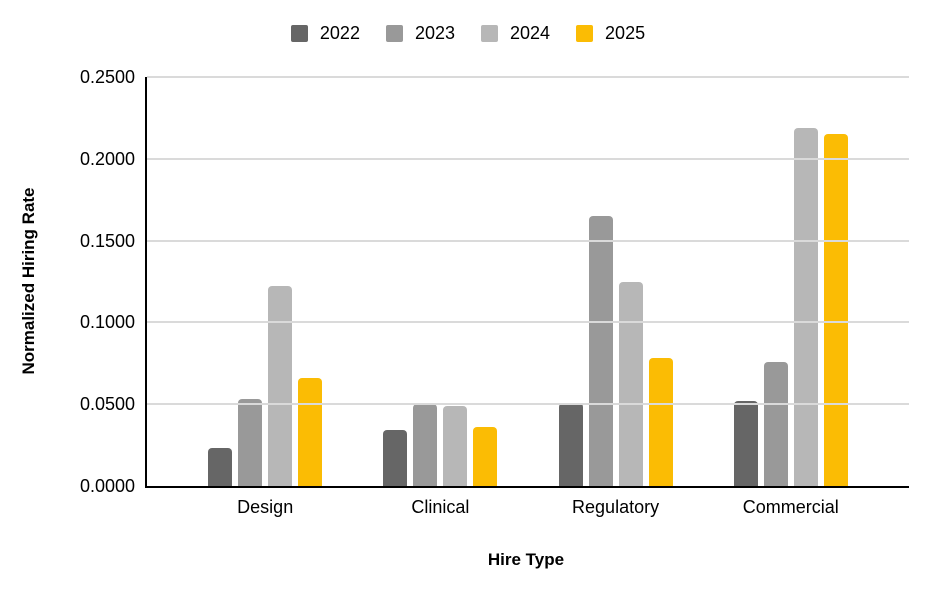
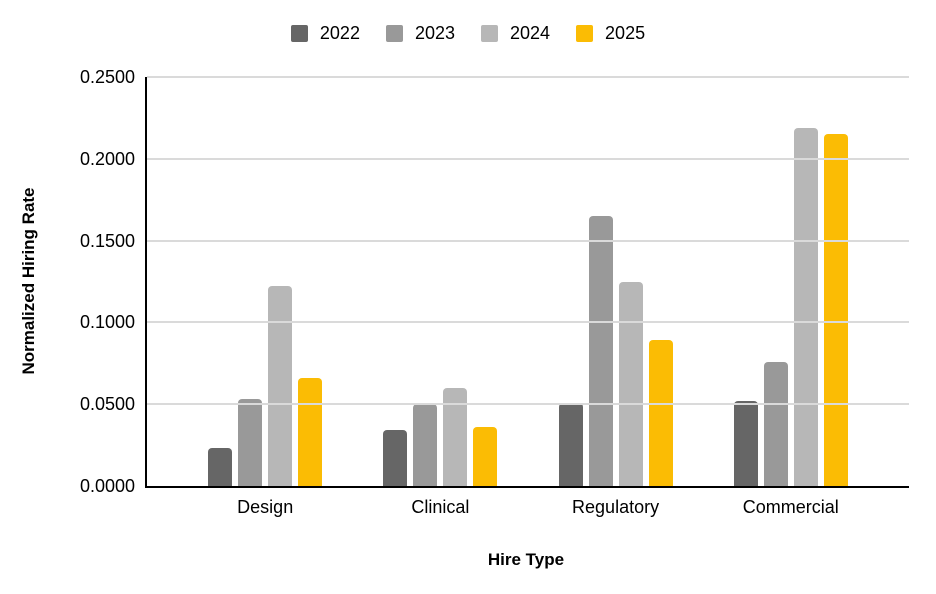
2024/Clinical: 0.049 -> 0.060
2025/Regulatory: 0.078 -> 0.089
